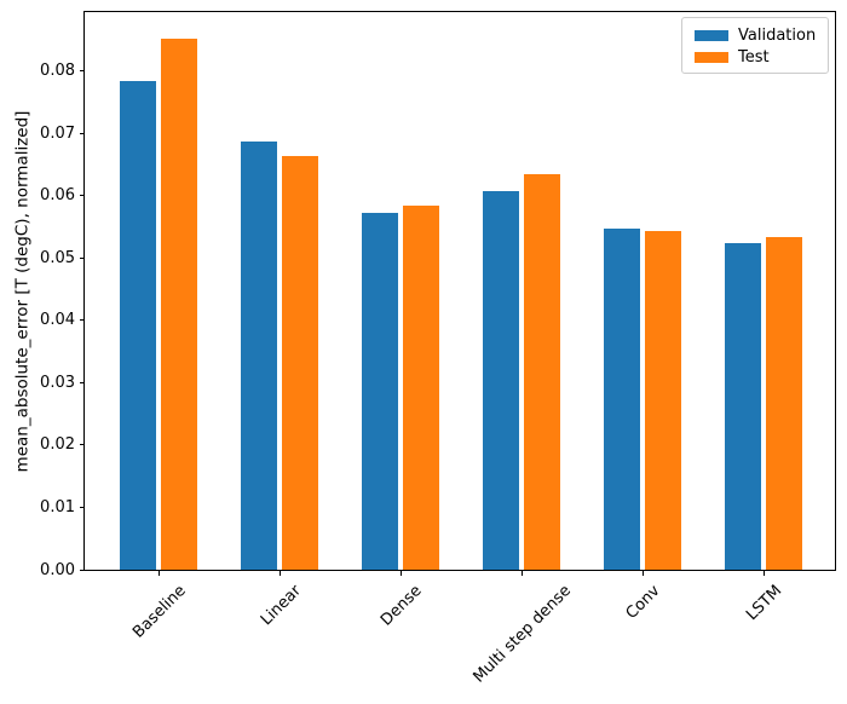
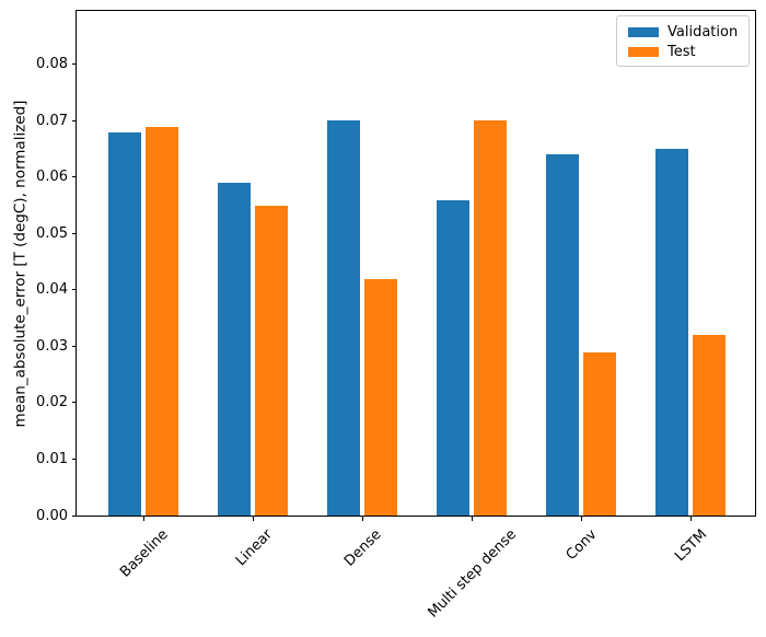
Validation/Baseline: 0.079 -> 0.068
Test/Baseline: 0.085 -> 0.069
Validation/Linear: 0.069 -> 0.059
Test/Linear: 0.066 -> 0.055
Validation/Dense: 0.057 -> 0.070
Test/Dense: 0.059 -> 0.042
Validation/Multi step dense: 0.061 -> 0.056
Test/Multi step dense: 0.064 -> 0.070
Validation/Conv: 0.055 -> 0.064
Test/Conv: 0.054 -> 0.029
Validation/LSTM: 0.052 -> 0.065
Test/LSTM: 0.053 -> 0.032
